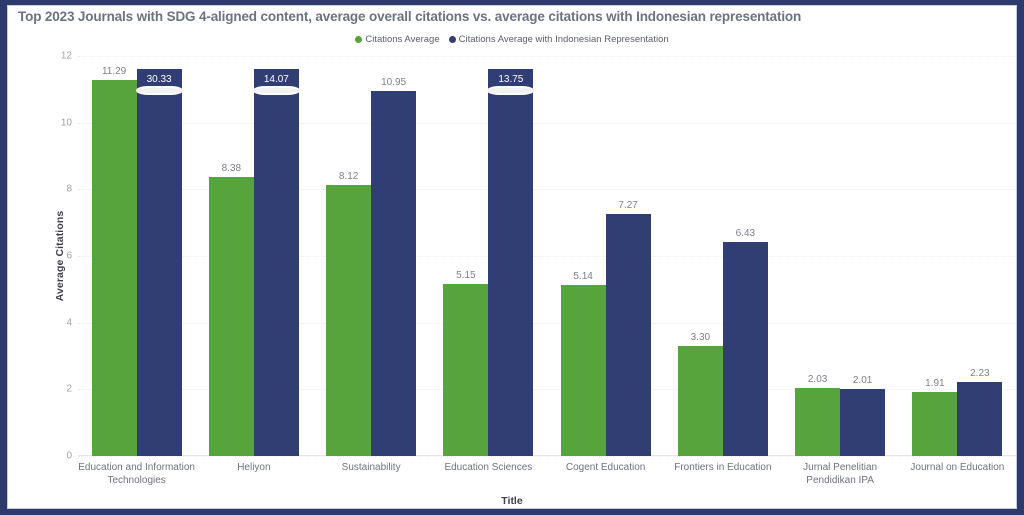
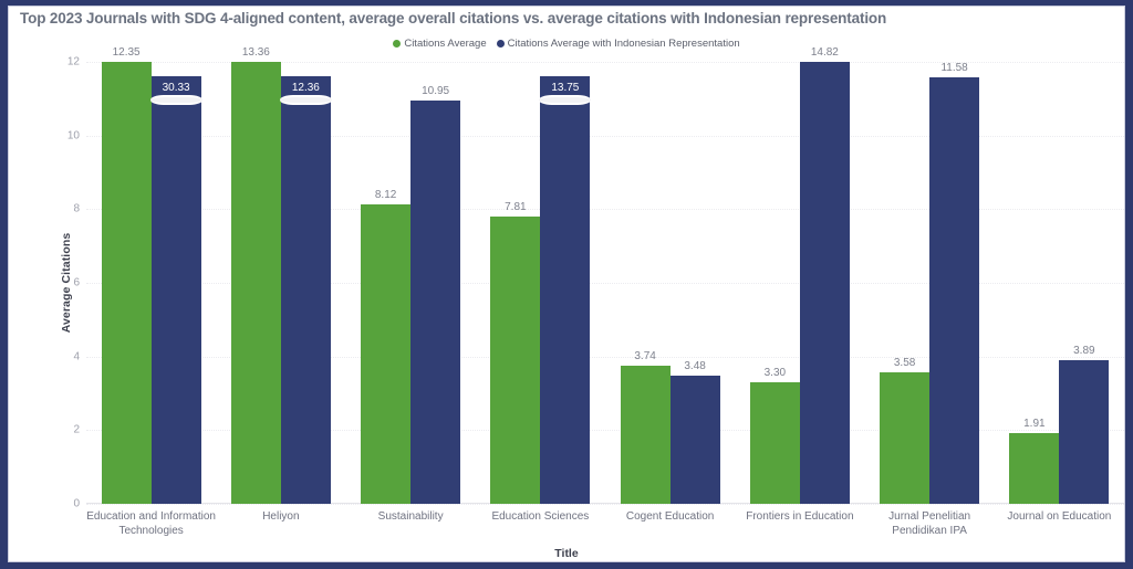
Citations Average/Education and Information Technologies: 11.29 -> 12.35
Citations Average/Heliyon: 8.38 -> 13.36
Citations Average with Indonesian Representation/Heliyon: 14.07 -> 12.36
Citations Average/Education Sciences: 5.15 -> 7.81
Citations Average/Cogent Education: 5.14 -> 3.74
Citations Average with Indonesian Representation/Cogent Education: 7.27 -> 3.48
Citations Average with Indonesian Representation/Frontiers in Education: 6.43 -> 14.82
Citations Average/Jurnal Penelitian Pendidikan IPA: 2.03 -> 3.58
Citations Average with Indonesian Representation/Jurnal Penelitian Pendidikan IPA: 2.01 -> 11.58
Citations Average with Indonesian Representation/Journal on Education: 2.23 -> 3.89
